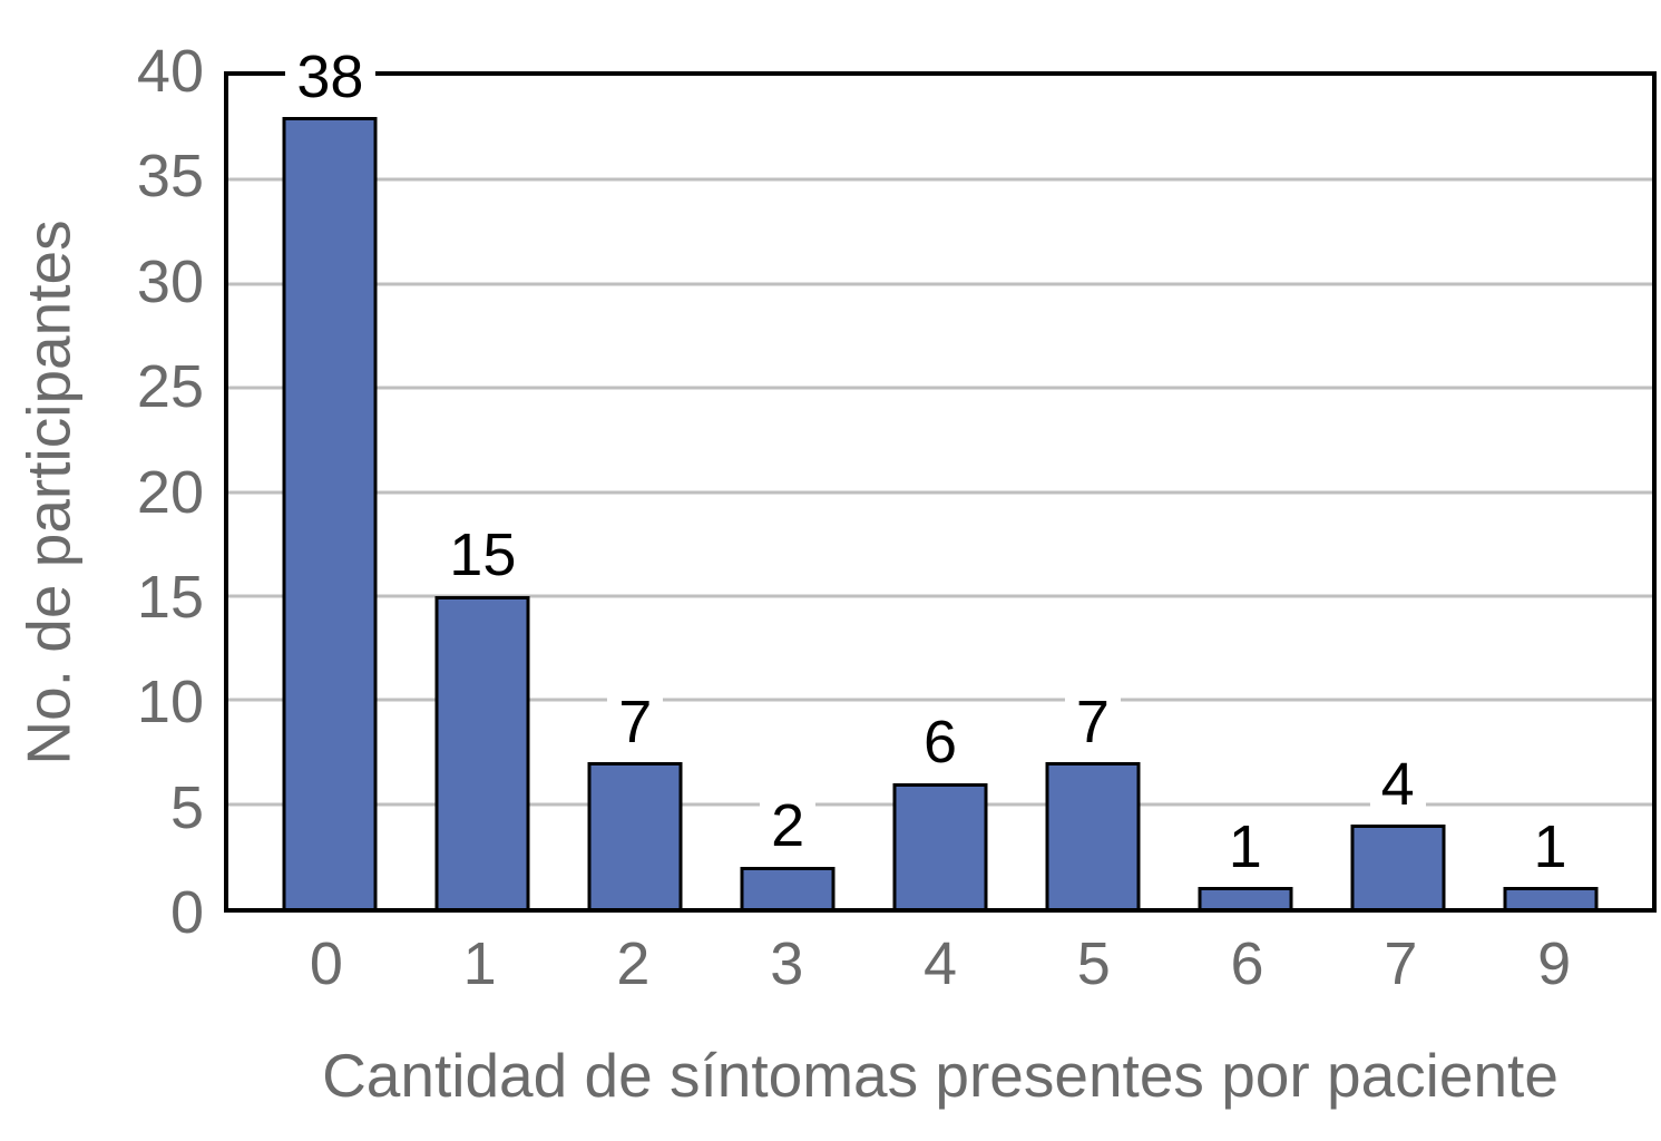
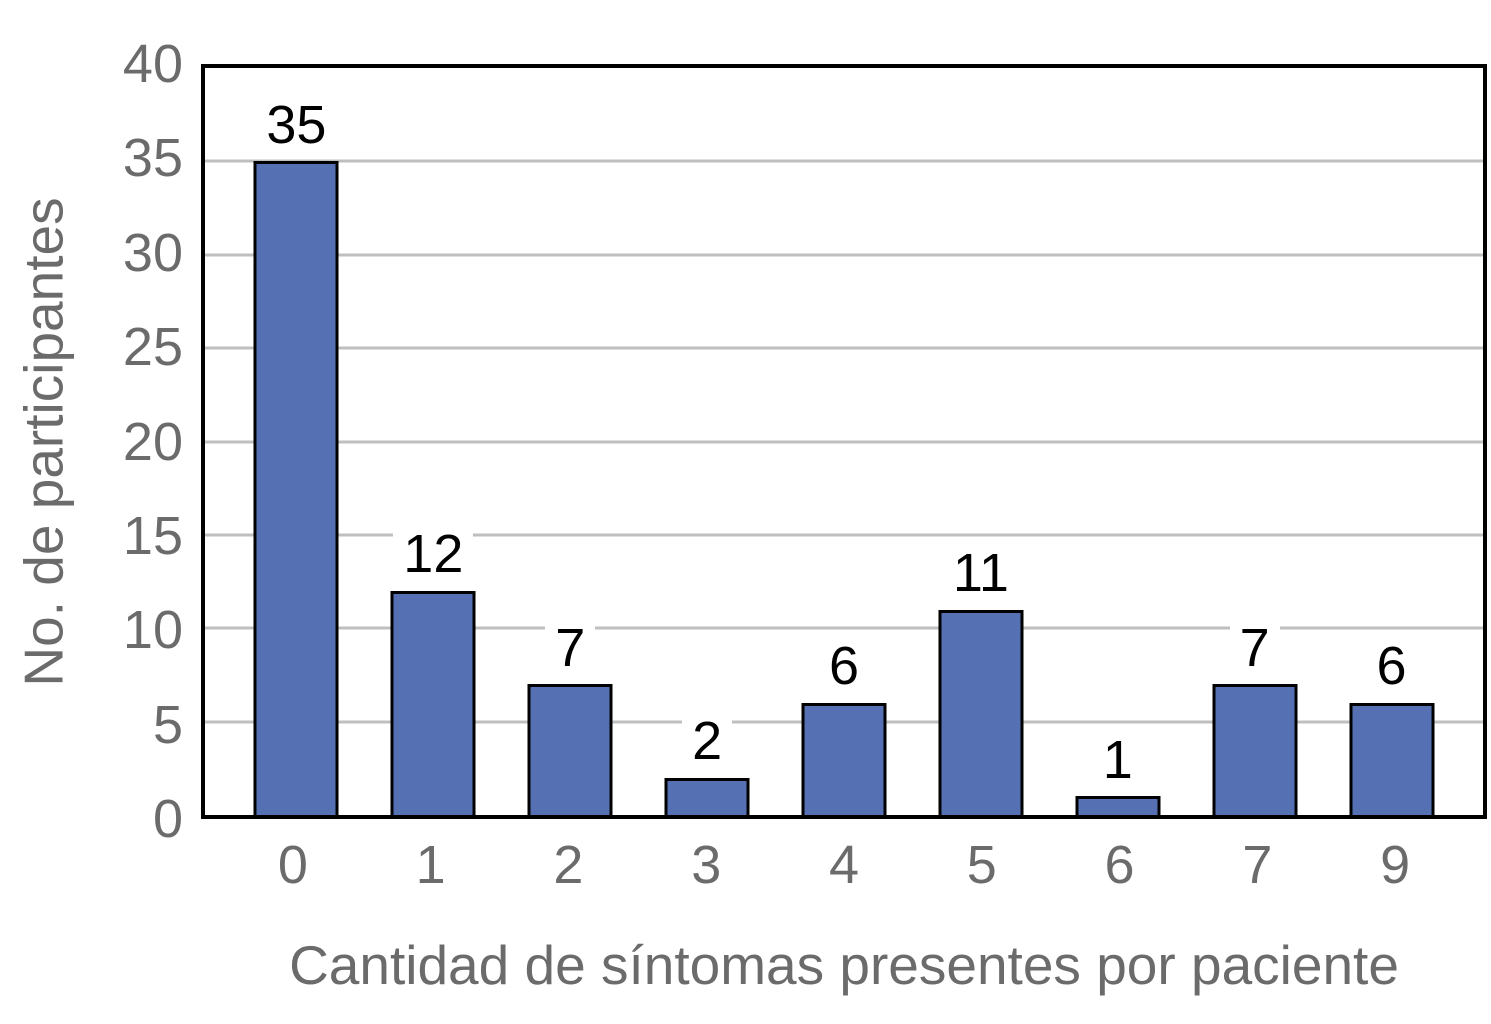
0: 38 -> 35
1: 15 -> 12
5: 7 -> 11
7: 4 -> 7
9: 1 -> 6
